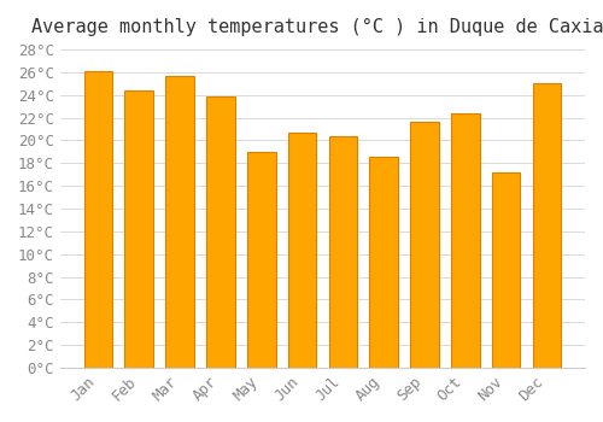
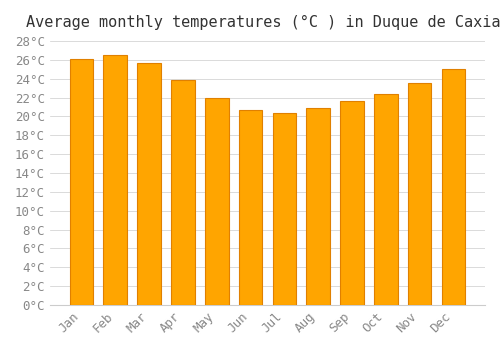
Feb: 24.4°C -> 26.5°C
May: 19.0°C -> 22.0°C
Aug: 18.6°C -> 20.9°C
Nov: 17.2°C -> 23.5°C
